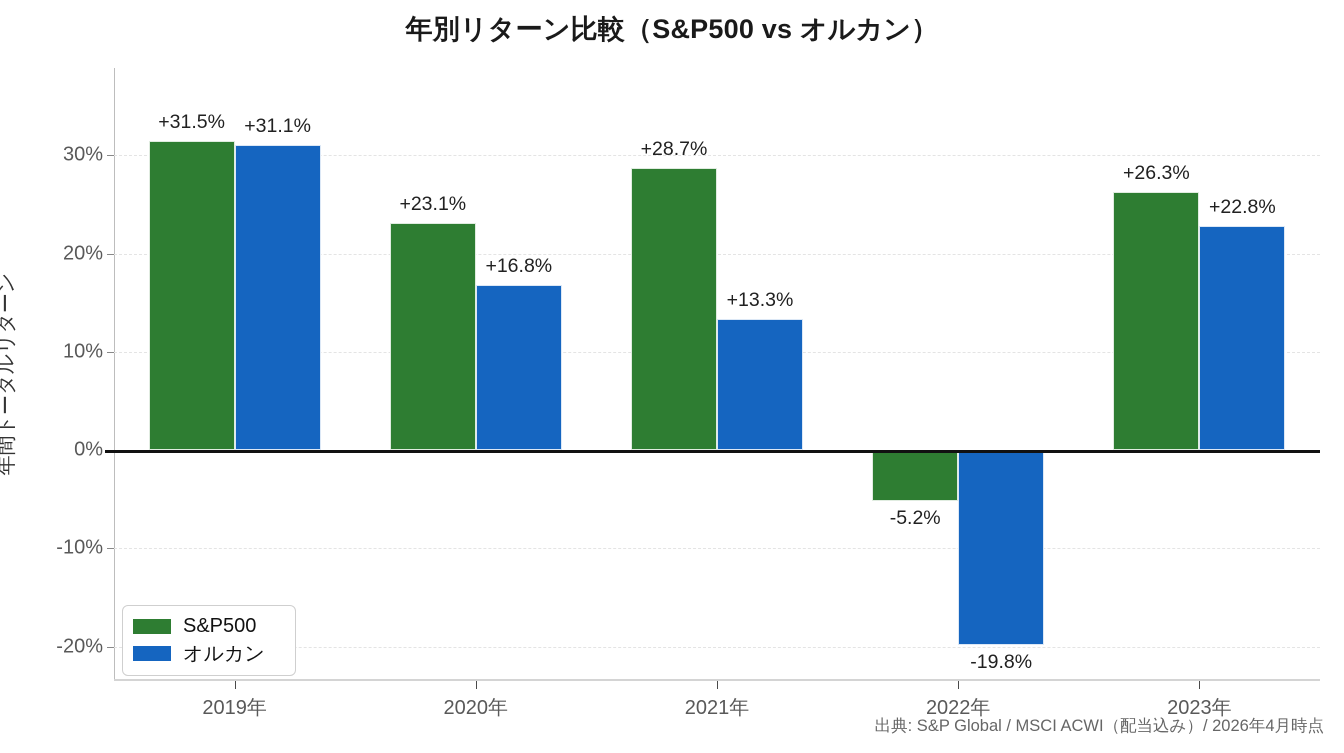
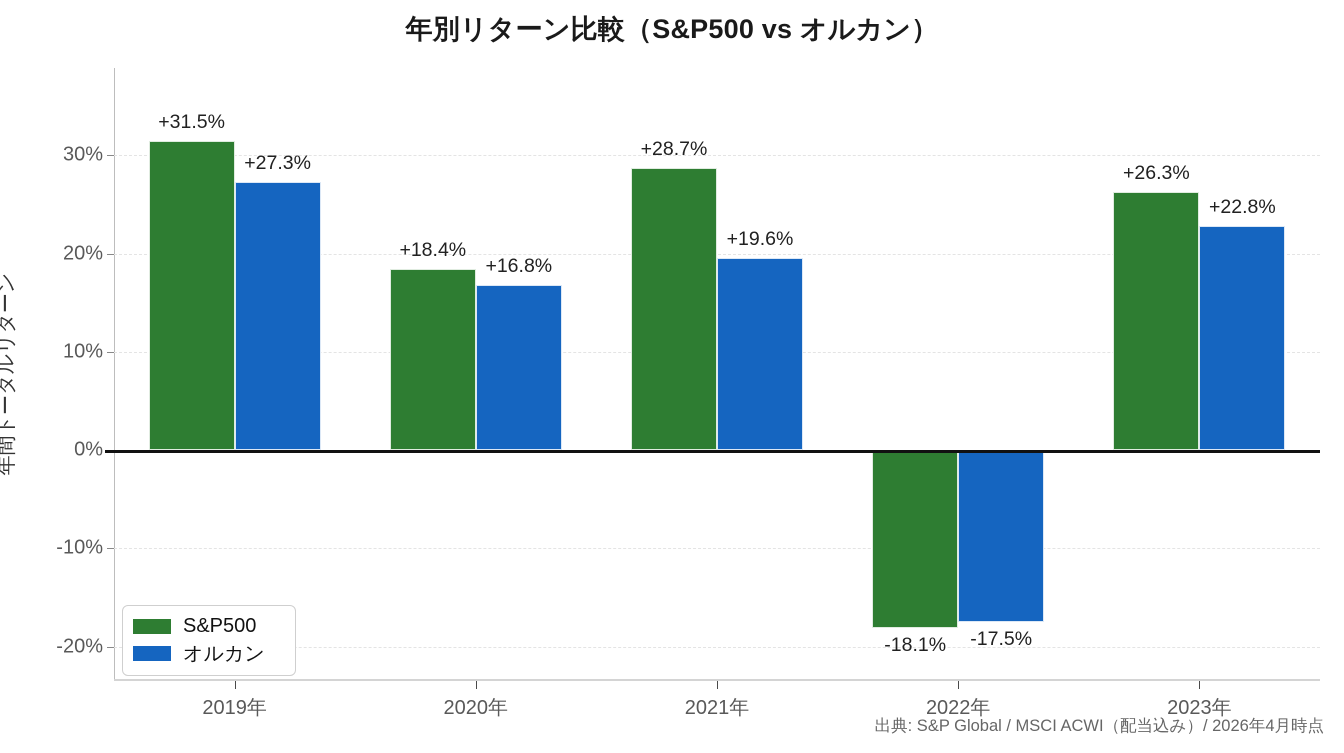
オルカン/2019年: +31.1% -> +27.3%
S&P500/2020年: +23.1% -> +18.4%
オルカン/2021年: +13.3% -> +19.6%
S&P500/2022年: -5.2% -> -18.1%
オルカン/2022年: -19.8% -> -17.5%
